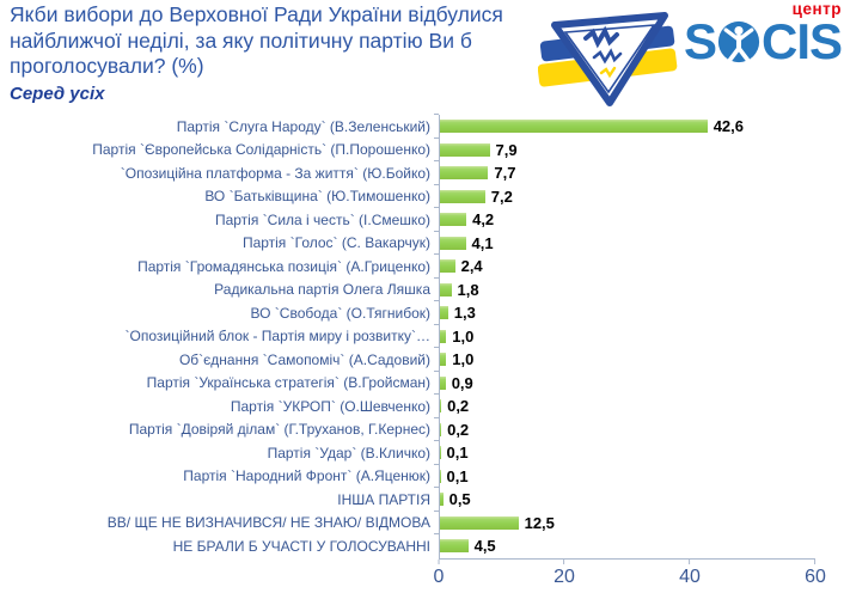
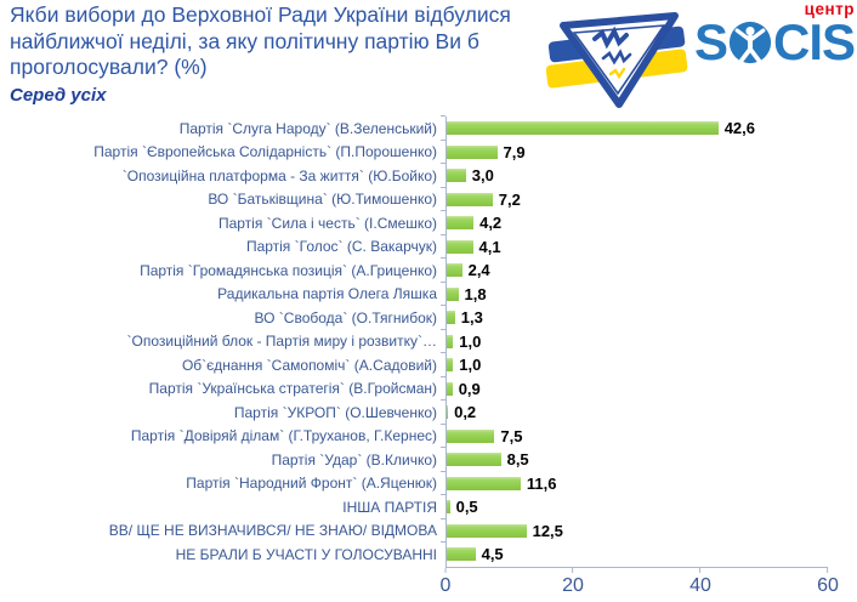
`Опозиційна платформа - За життя` (Ю.Бойко): 7,7 -> 3,0
Партія `Довіряй ділам` (Г.Труханов, Г.Кернес): 0,2 -> 7,5
Партія `Удар` (В.Кличко): 0,1 -> 8,5
Партія `Народний Фронт` (А.Яценюк): 0,1 -> 11,6
